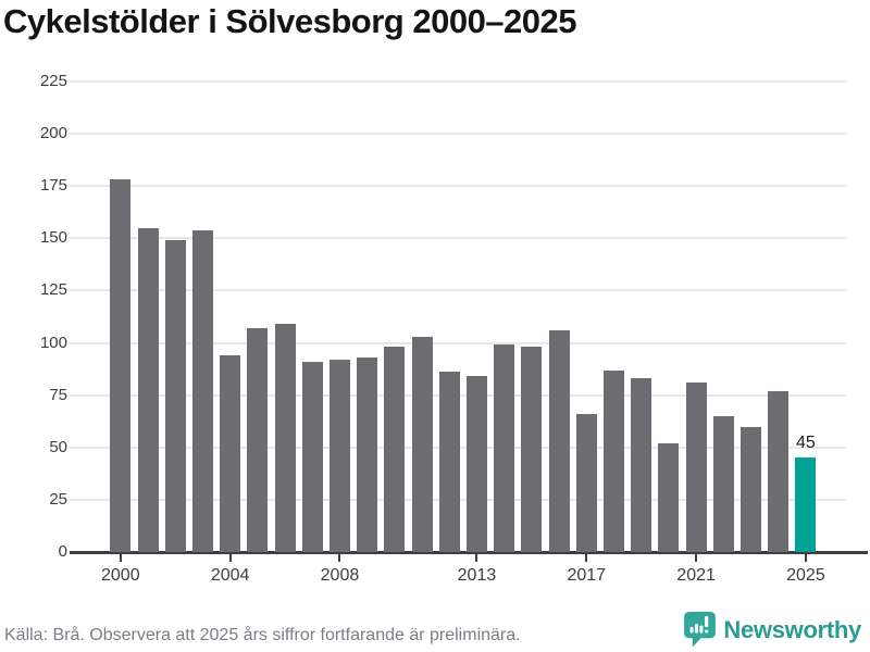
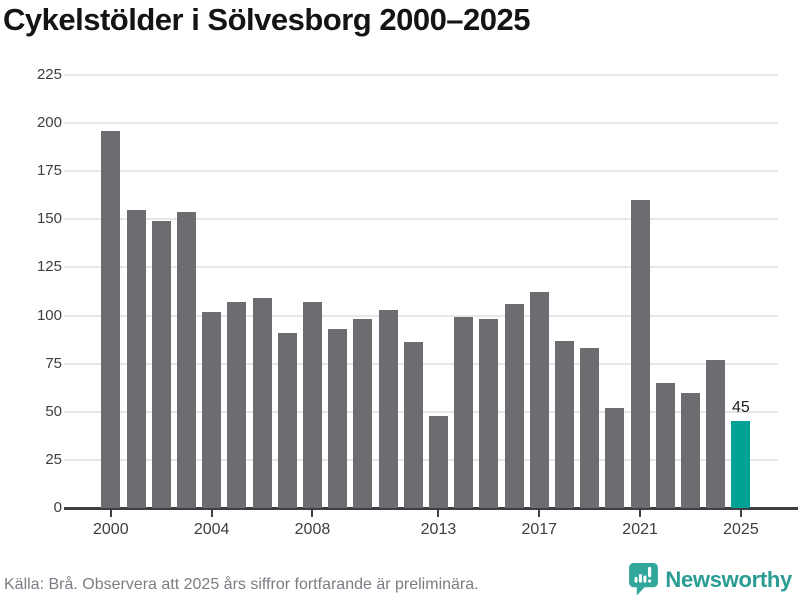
2000: 178 -> 196
2004: 94 -> 102
2008: 92 -> 107
2013: 84 -> 48
2017: 66 -> 112
2021: 81 -> 160
